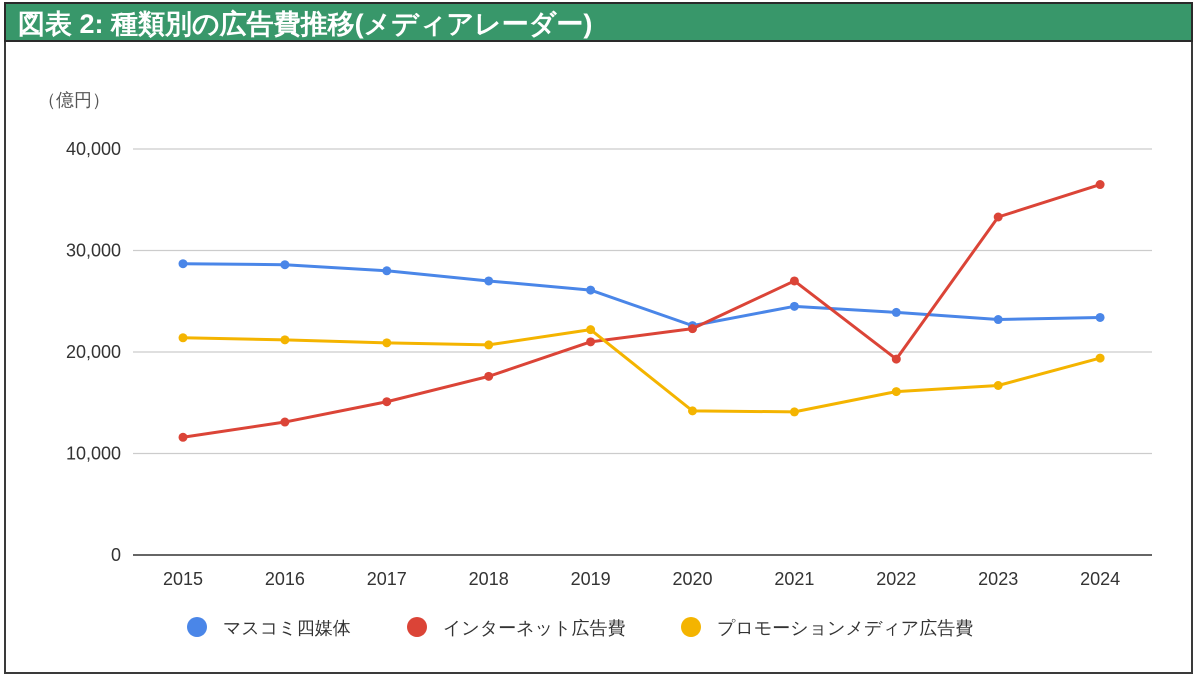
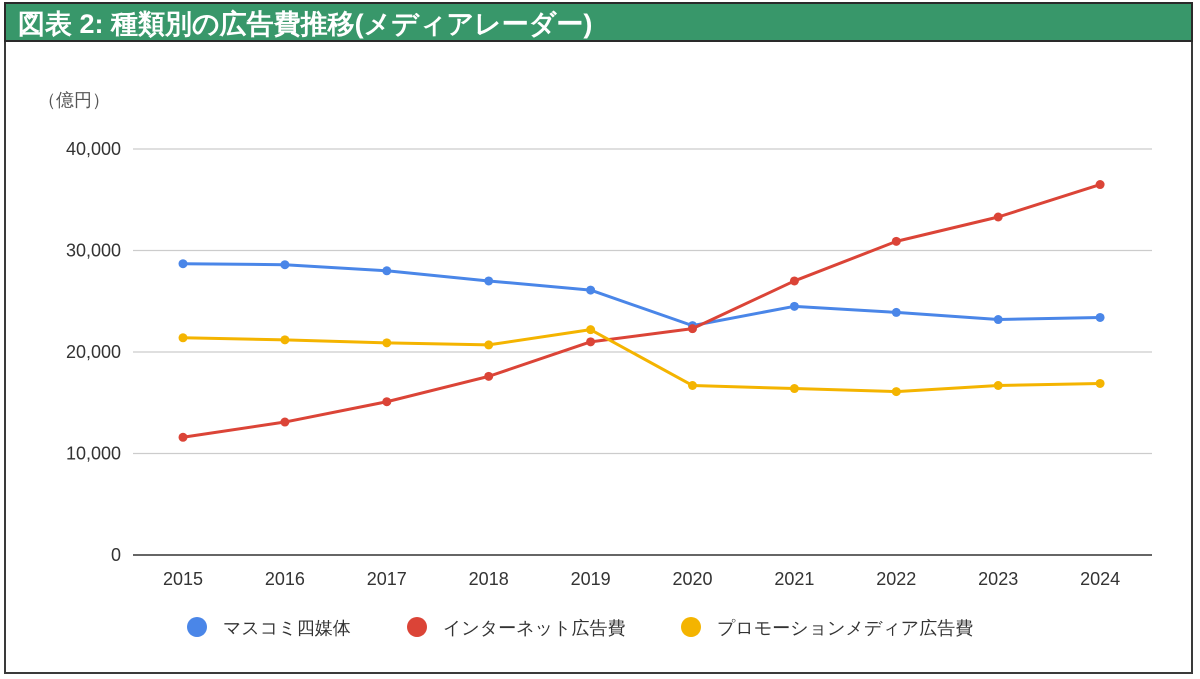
プロモーションメディア広告費/2020: 14200 -> 16700
プロモーションメディア広告費/2021: 14100 -> 16400
インターネット広告費/2022: 19300 -> 30900
プロモーションメディア広告費/2024: 19400 -> 16900
